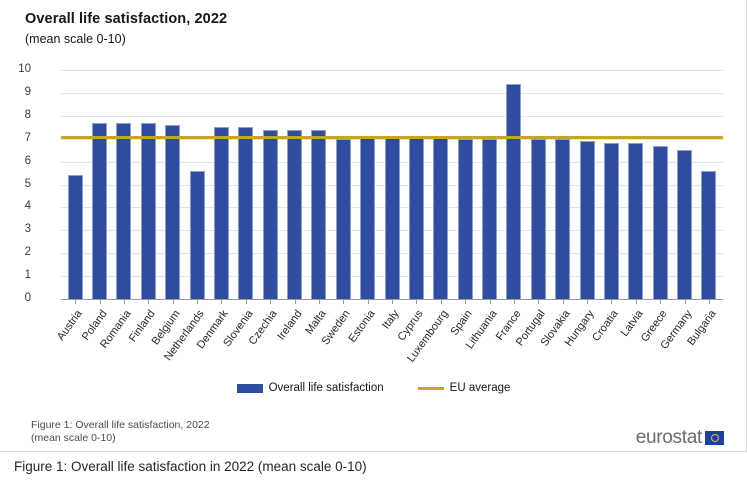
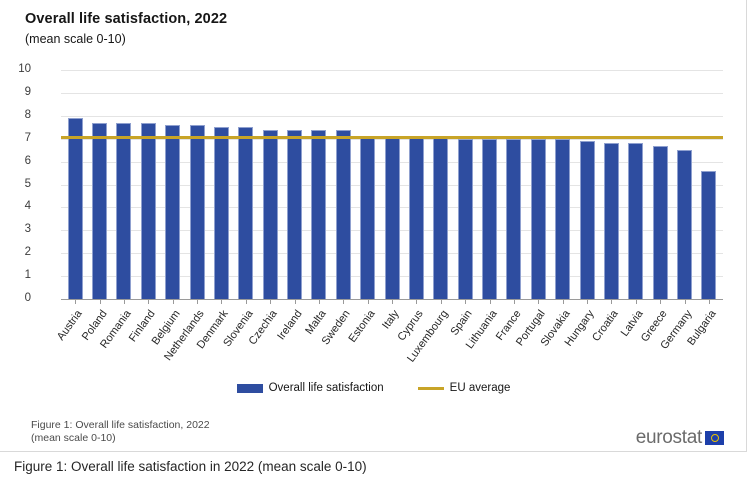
Austria: 5.4 -> 7.9
Netherlands: 5.6 -> 7.6
Sweden: 7.0 -> 7.4
France: 9.4 -> 7.0
